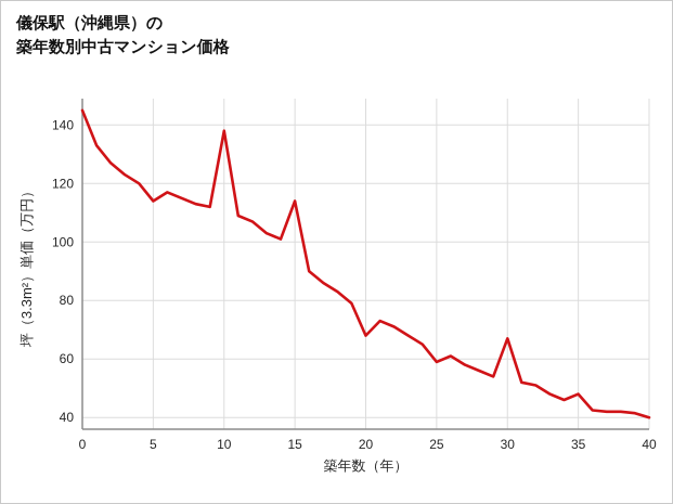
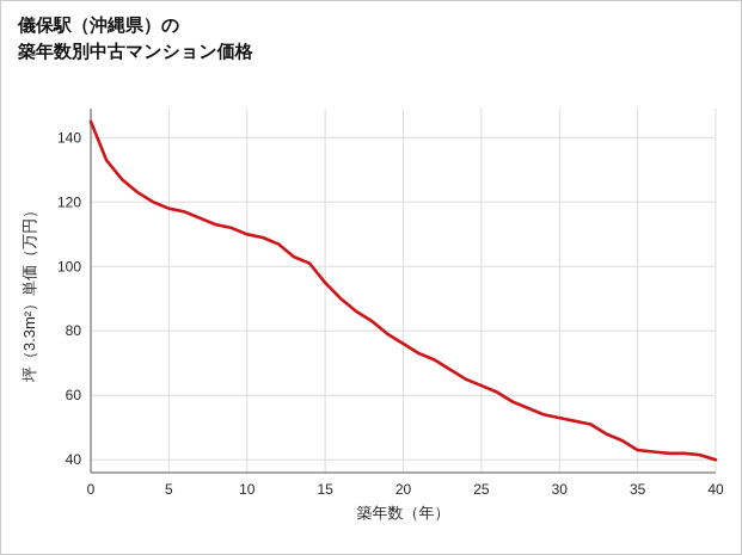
5: 114 -> 118
10: 138 -> 110
15: 114 -> 95
20: 68 -> 76
25: 59 -> 63
30: 67 -> 53
35: 48 -> 43
